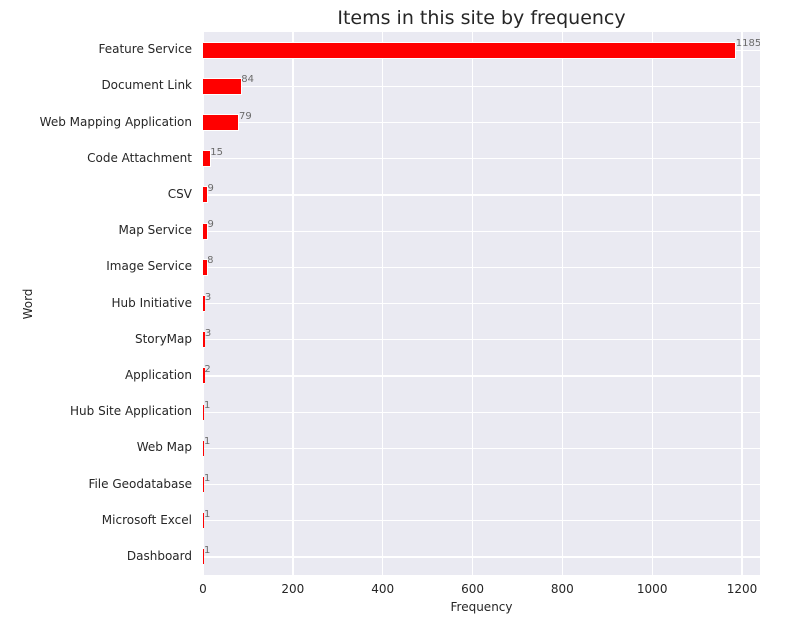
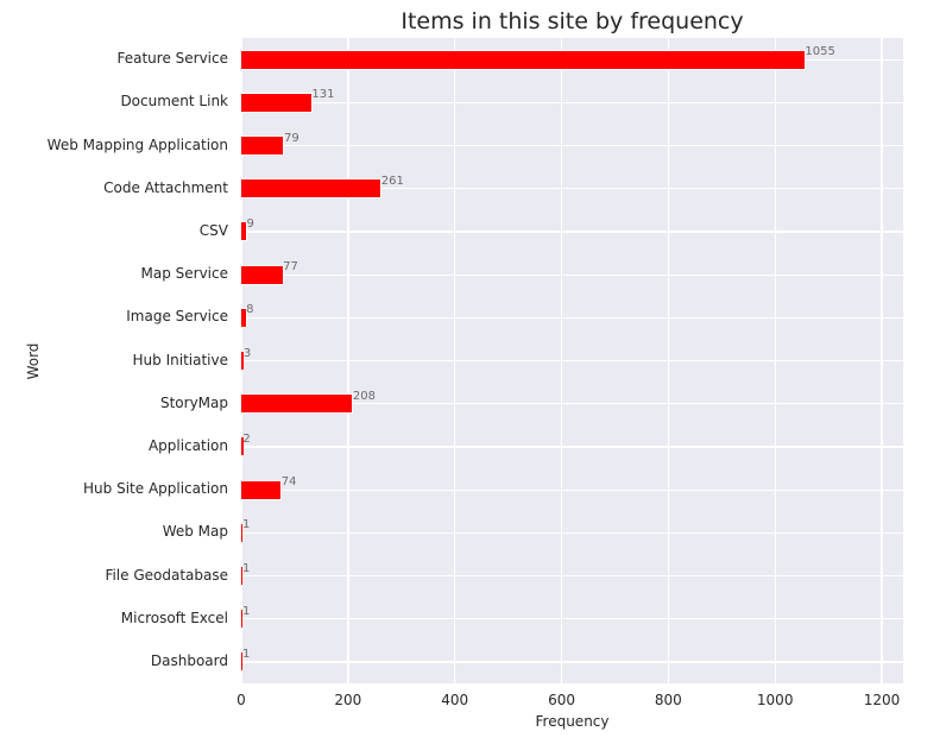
Feature Service: 1185 -> 1055
Document Link: 84 -> 131
Code Attachment: 15 -> 261
Map Service: 9 -> 77
StoryMap: 3 -> 208
Hub Site Application: 1 -> 74
